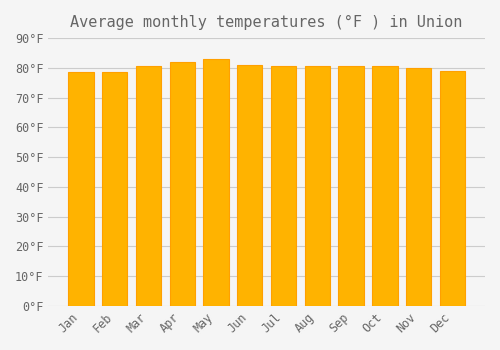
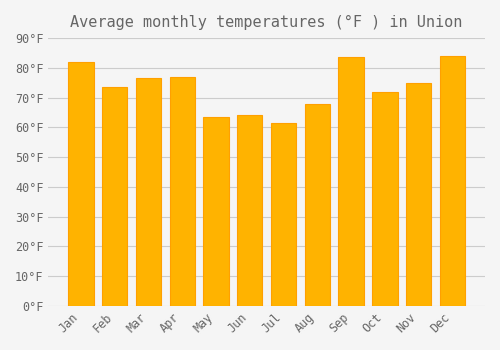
Jan: 78.5°F -> 82.0°F
Feb: 78.5°F -> 73.5°F
Mar: 80.5°F -> 76.5°F
Apr: 82.0°F -> 77.0°F
May: 83.0°F -> 63.5°F
Jun: 81.0°F -> 64.0°F
Jul: 80.5°F -> 61.5°F
Aug: 80.5°F -> 68.0°F
Sep: 80.5°F -> 83.5°F
Oct: 80.5°F -> 72.0°F
Nov: 80.0°F -> 75.0°F
Dec: 79.0°F -> 84.0°F
